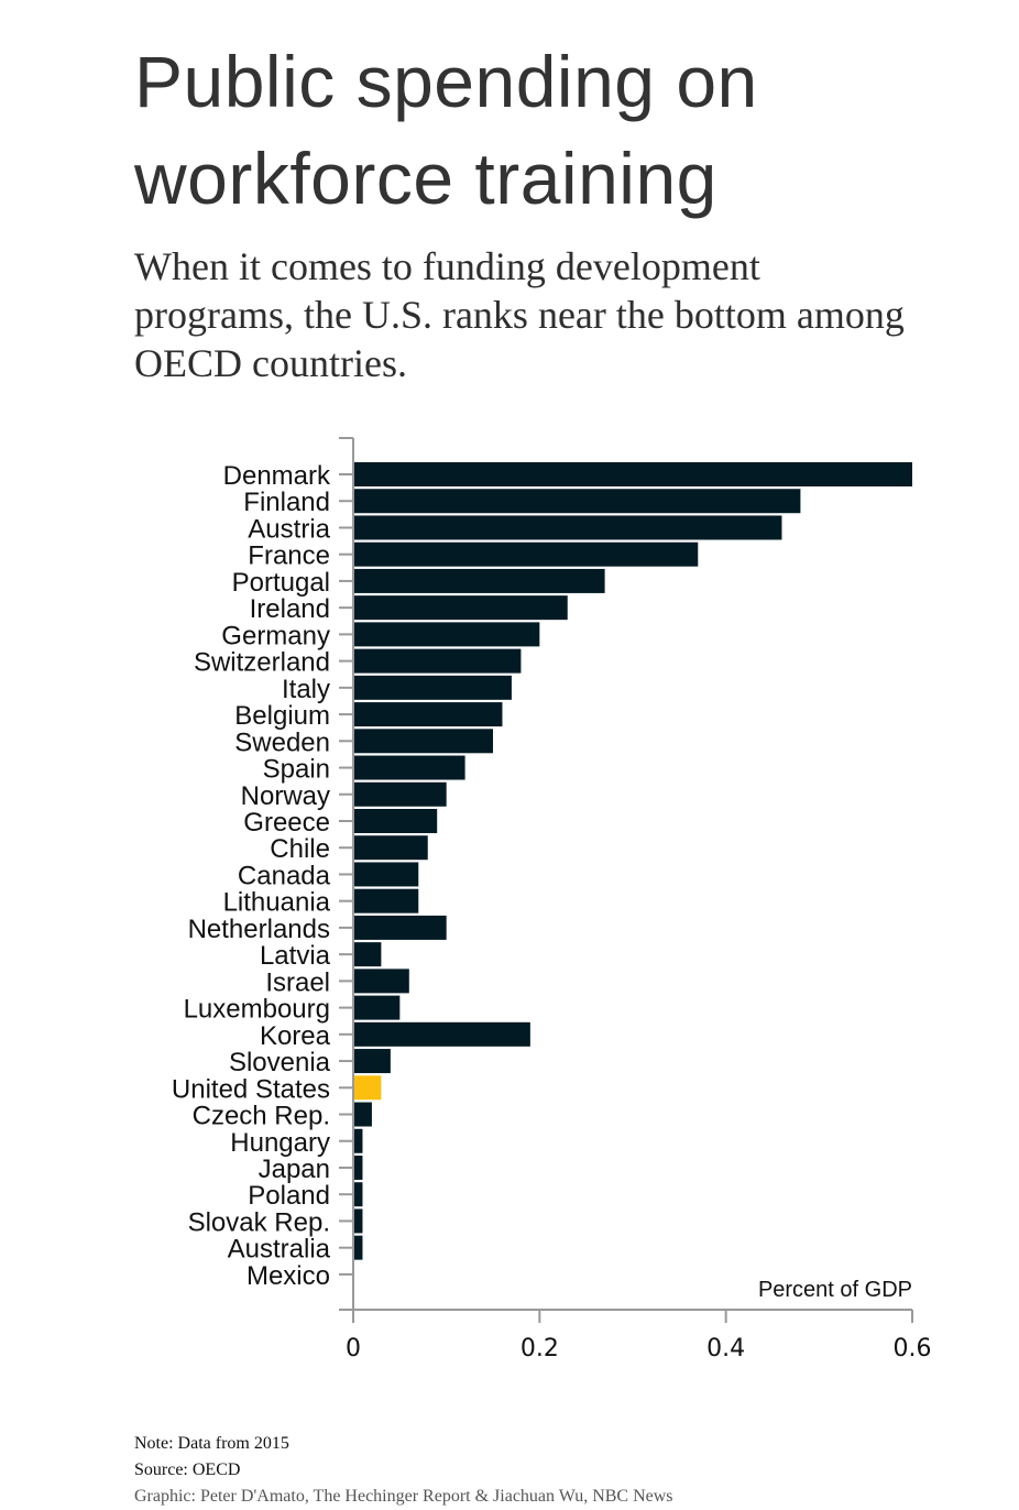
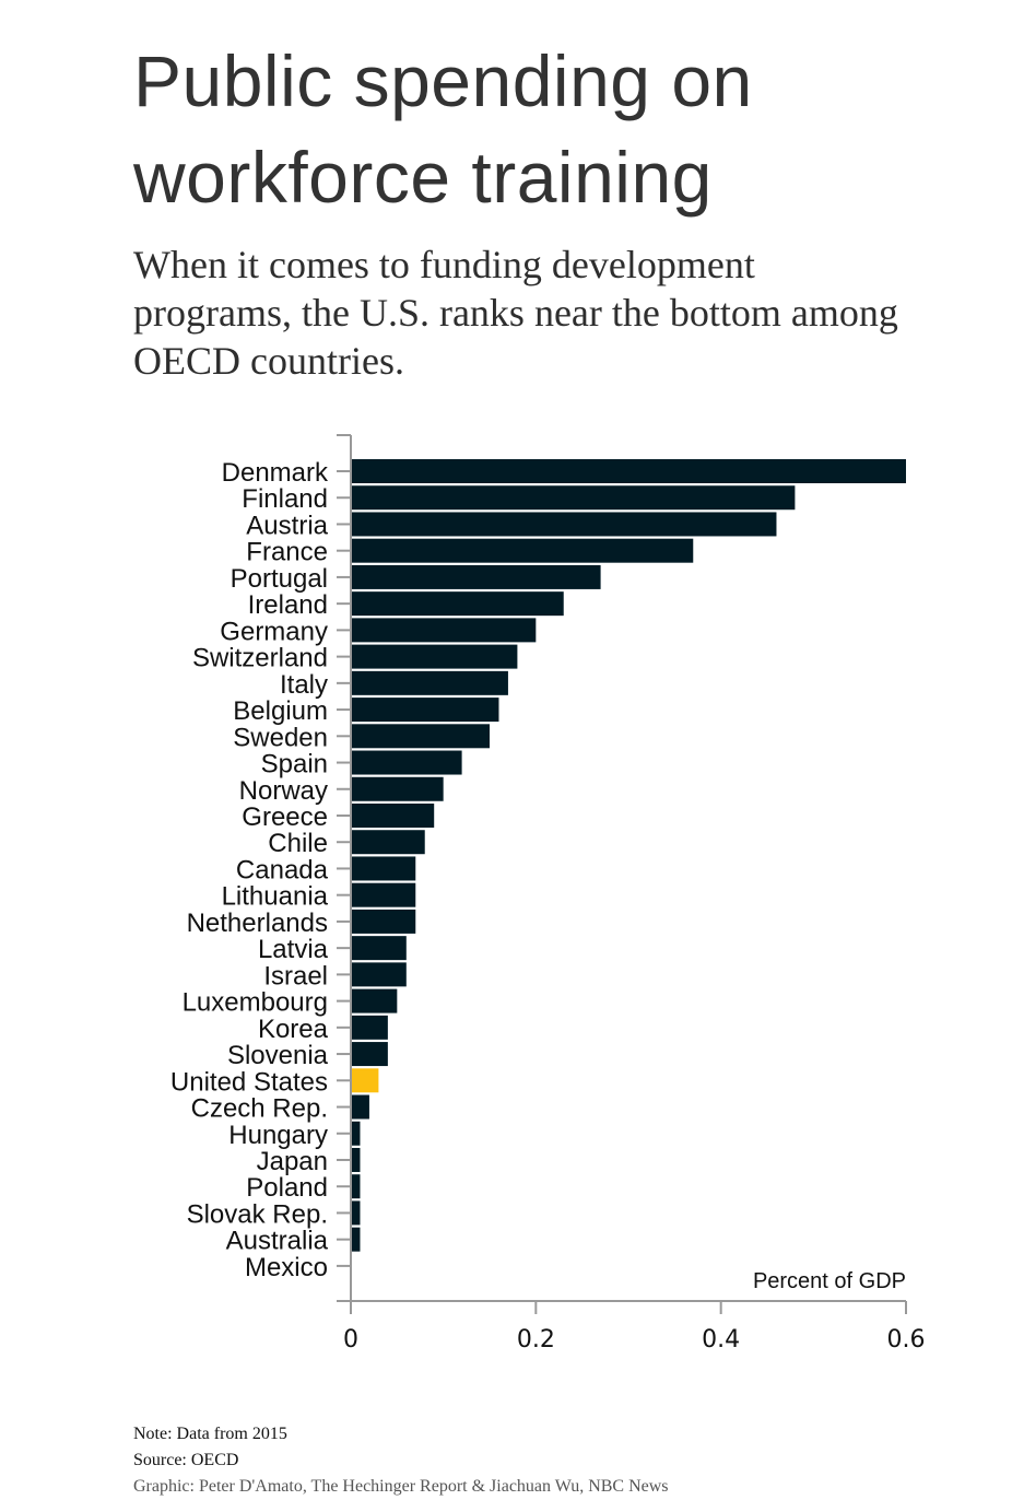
Netherlands: 0.10 -> 0.07
Latvia: 0.03 -> 0.06
Korea: 0.19 -> 0.04
